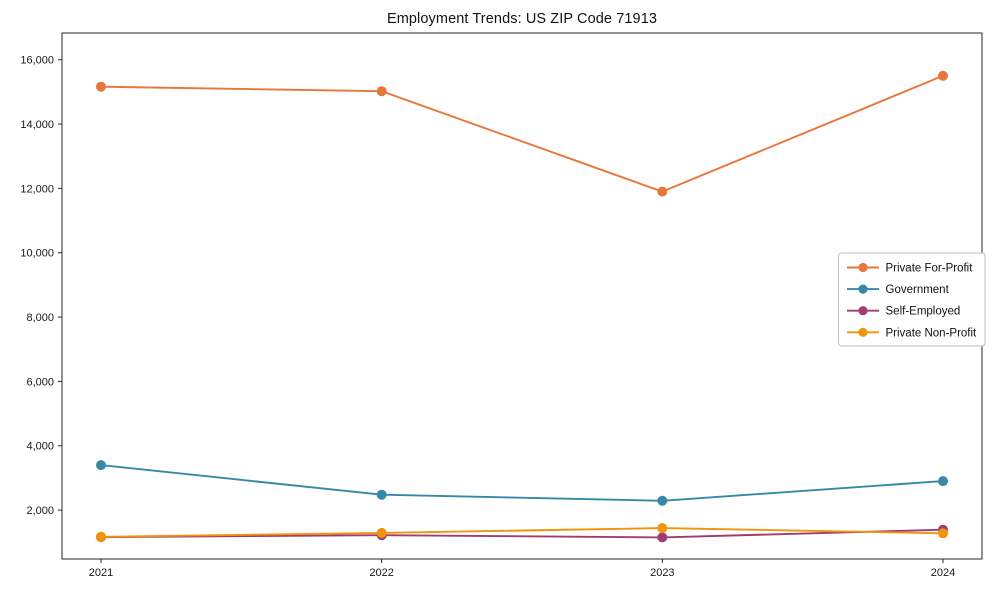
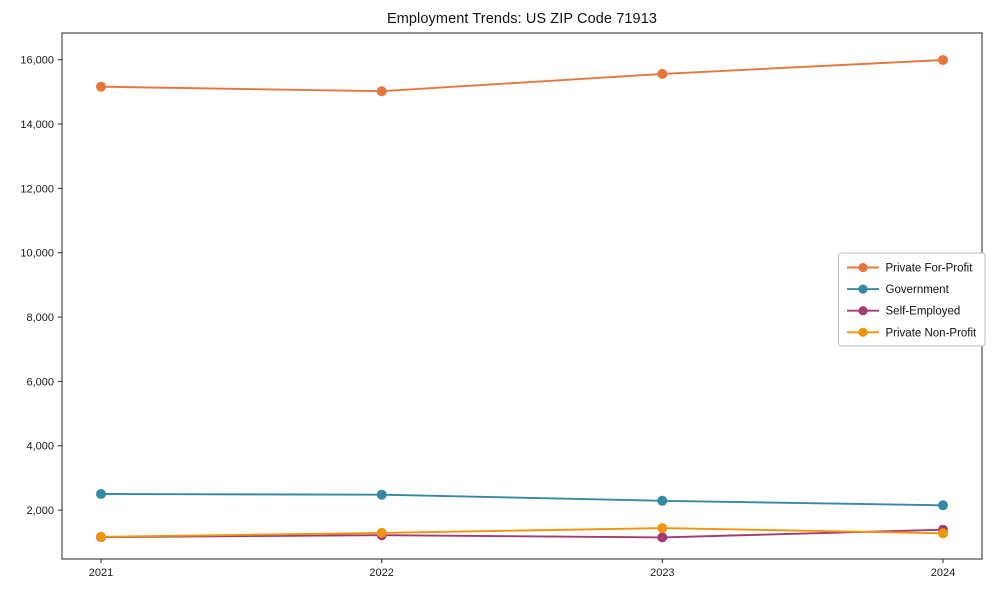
Government/2021: 3400 -> 2500
Private For-Profit/2023: 11900 -> 15600
Private For-Profit/2024: 15500 -> 16000
Government/2024: 2900 -> 2200
